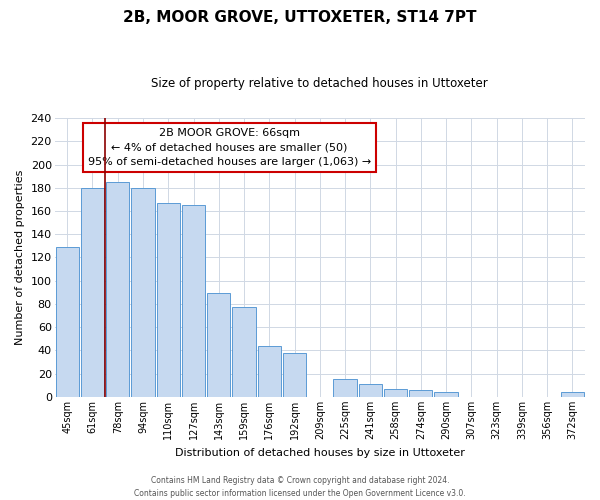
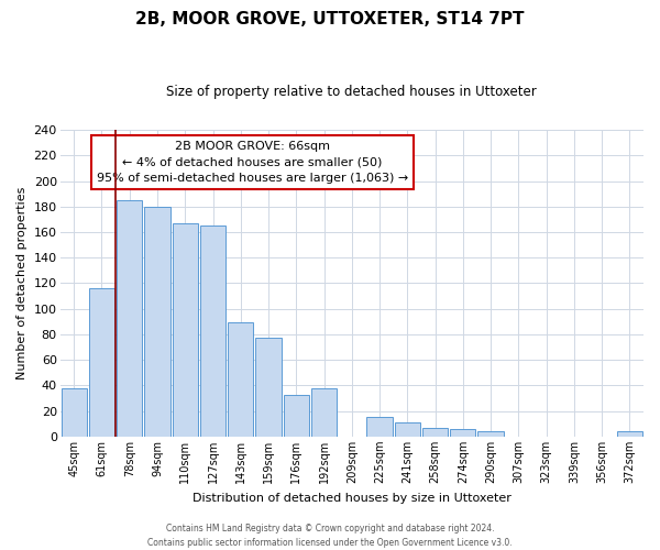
45sqm: 129 -> 38
61sqm: 180 -> 116
176sqm: 44 -> 33
